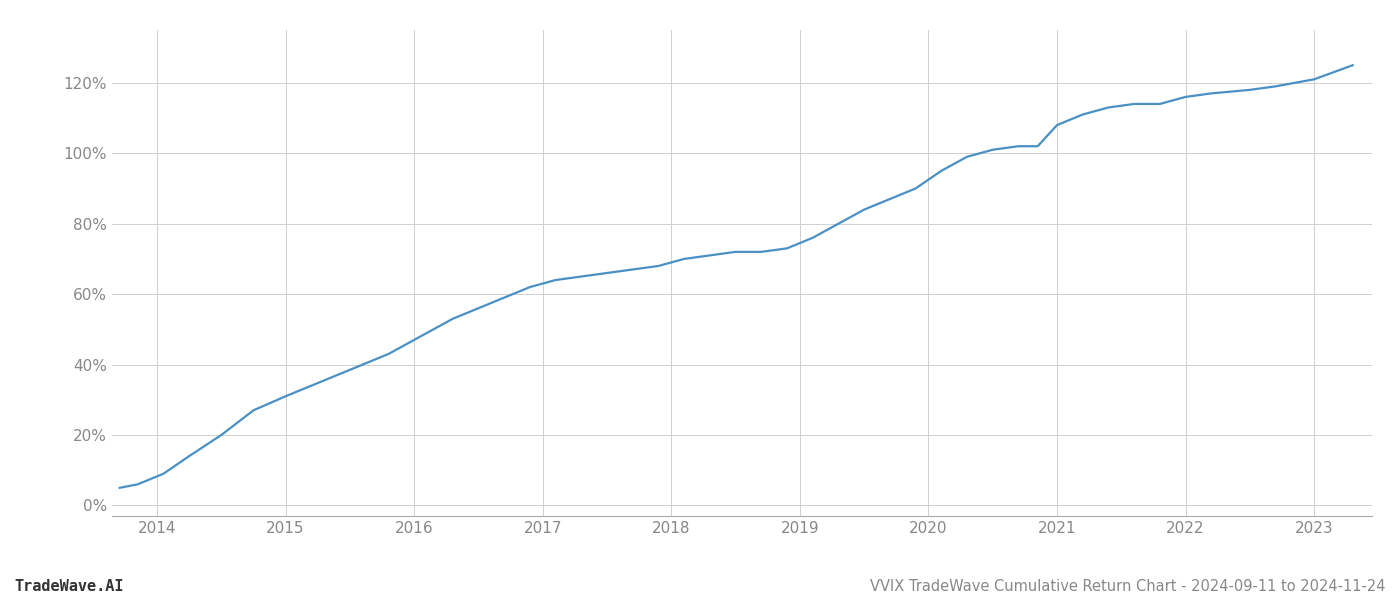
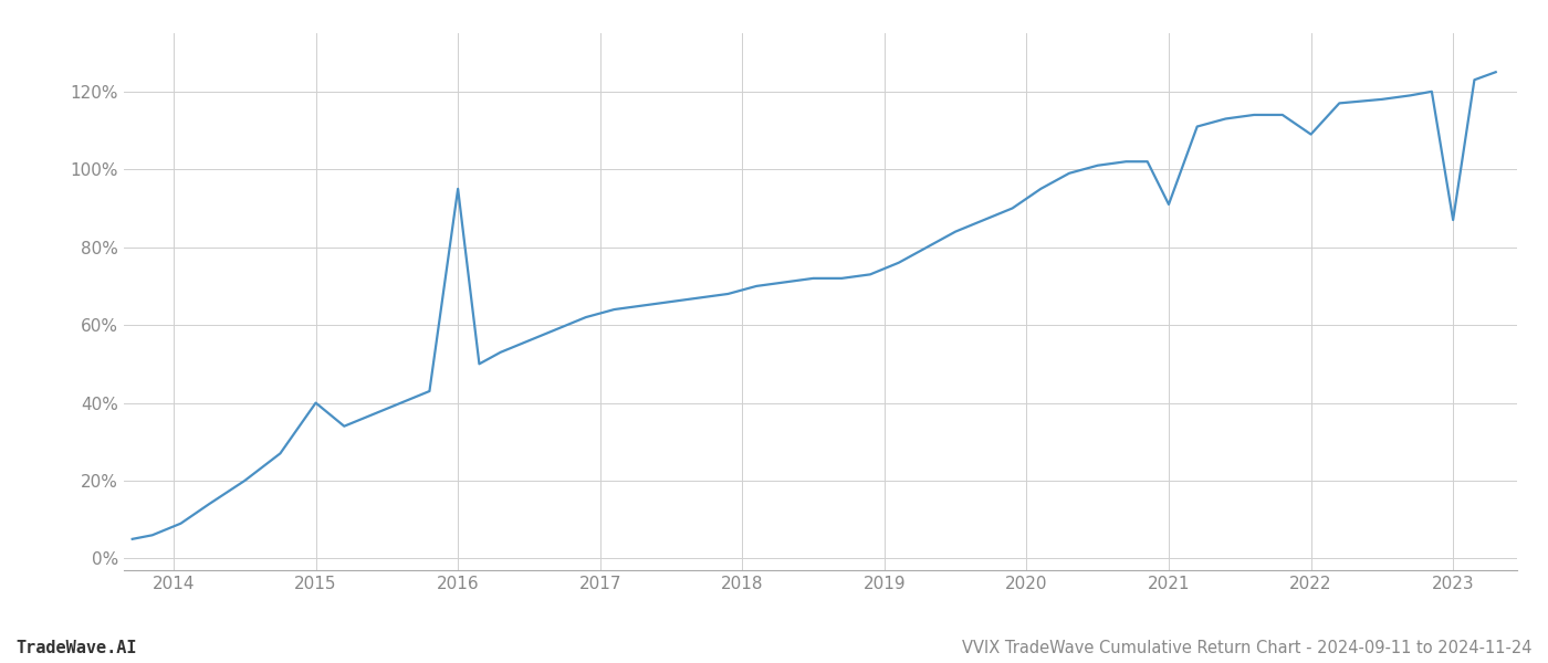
2015: 31% -> 40%
2016: 47% -> 95%
2021: 108% -> 91%
2022: 116% -> 109%
2023: 121% -> 87%
